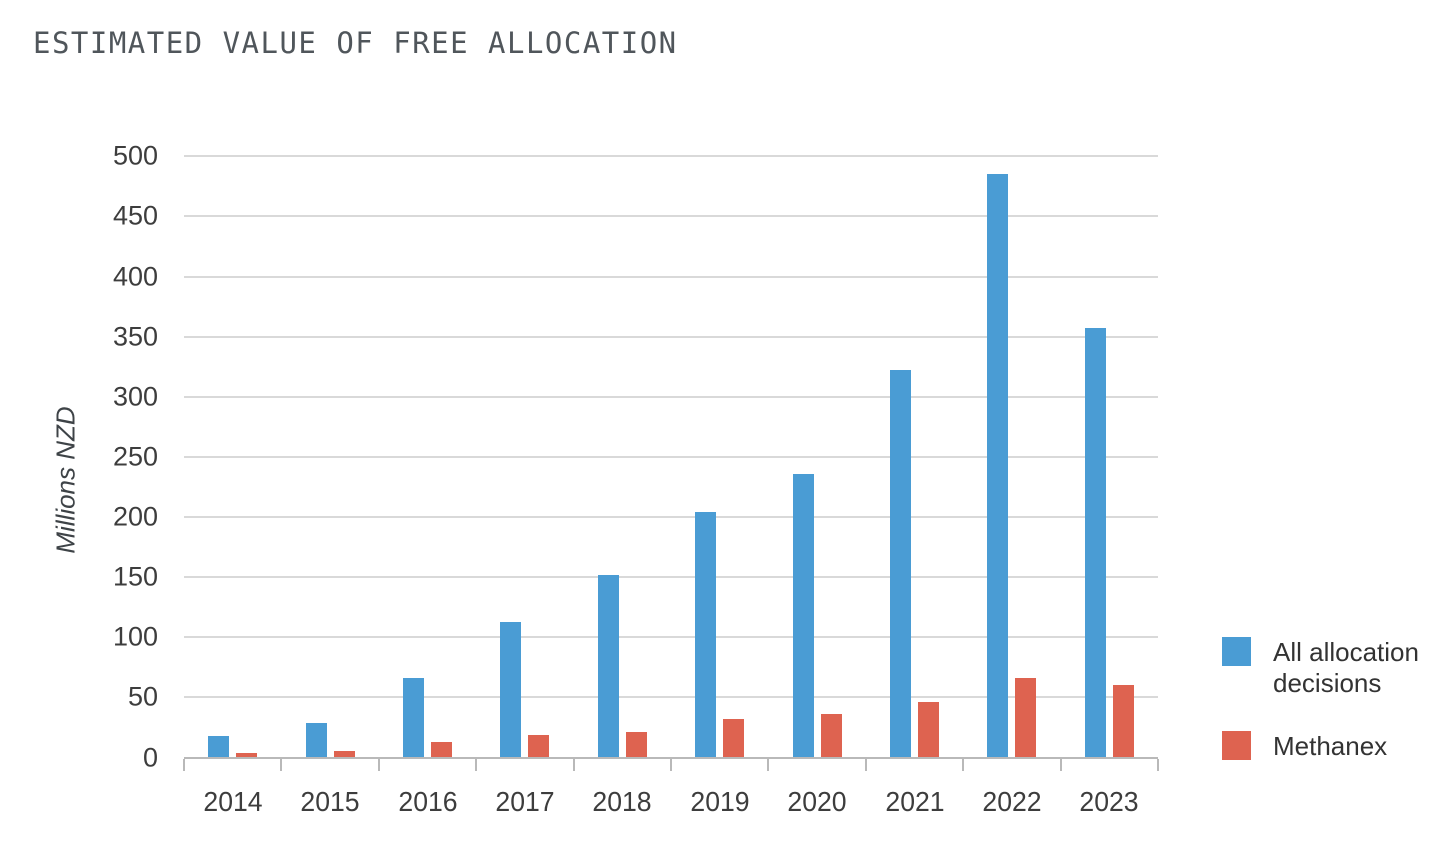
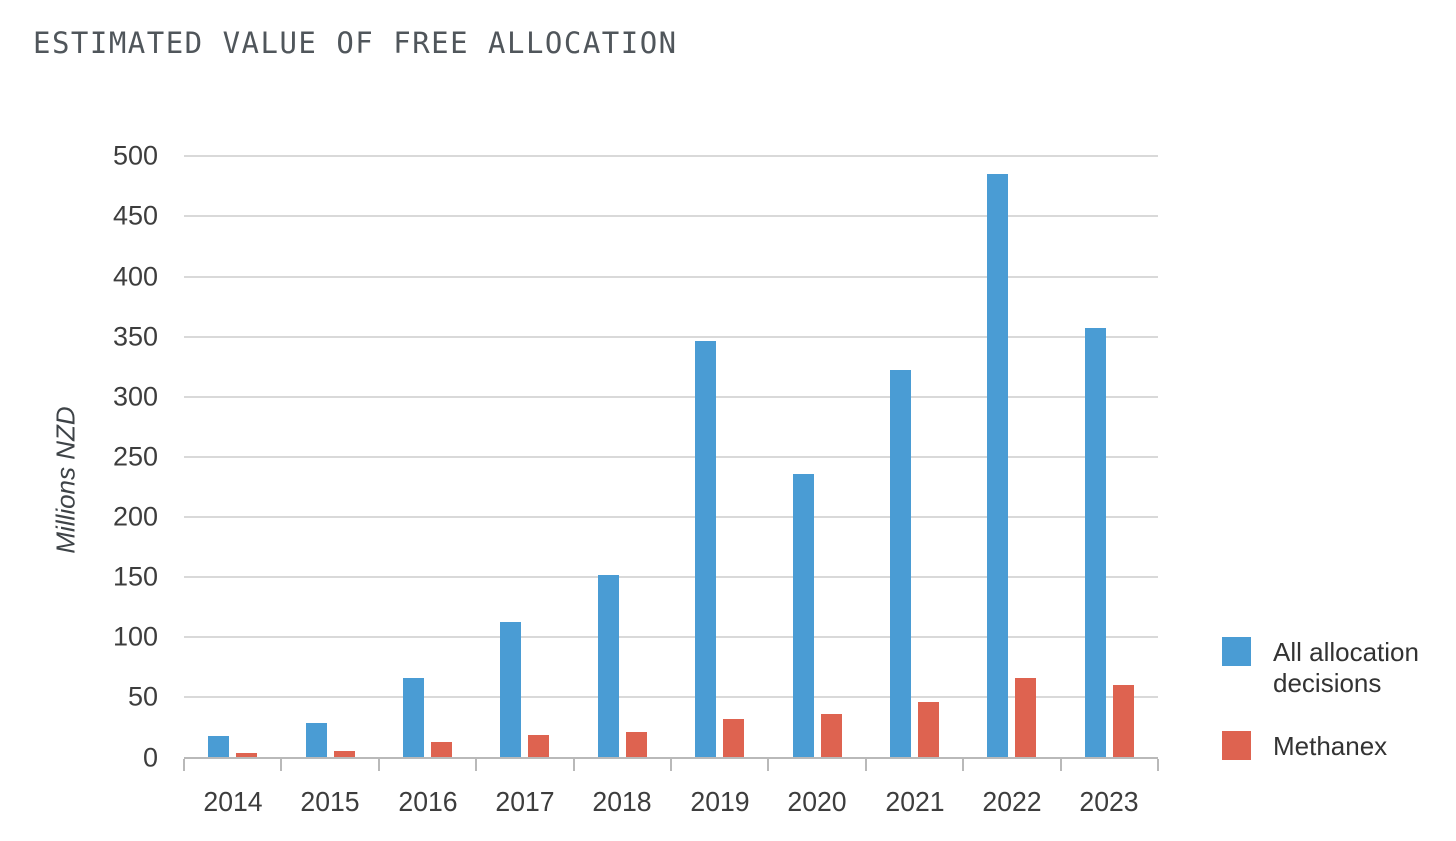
All allocation decisions/2019: 204 -> 346
